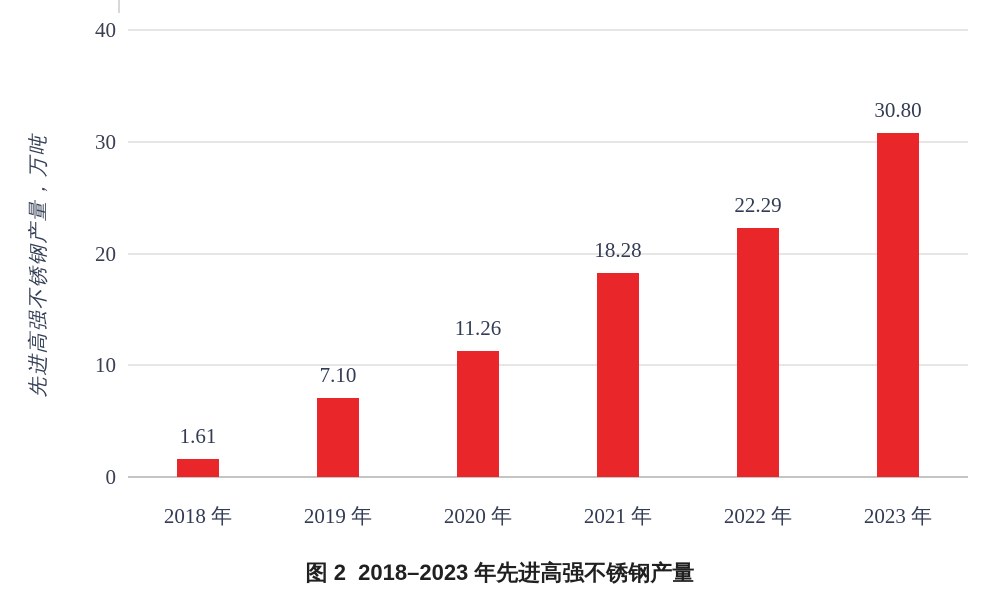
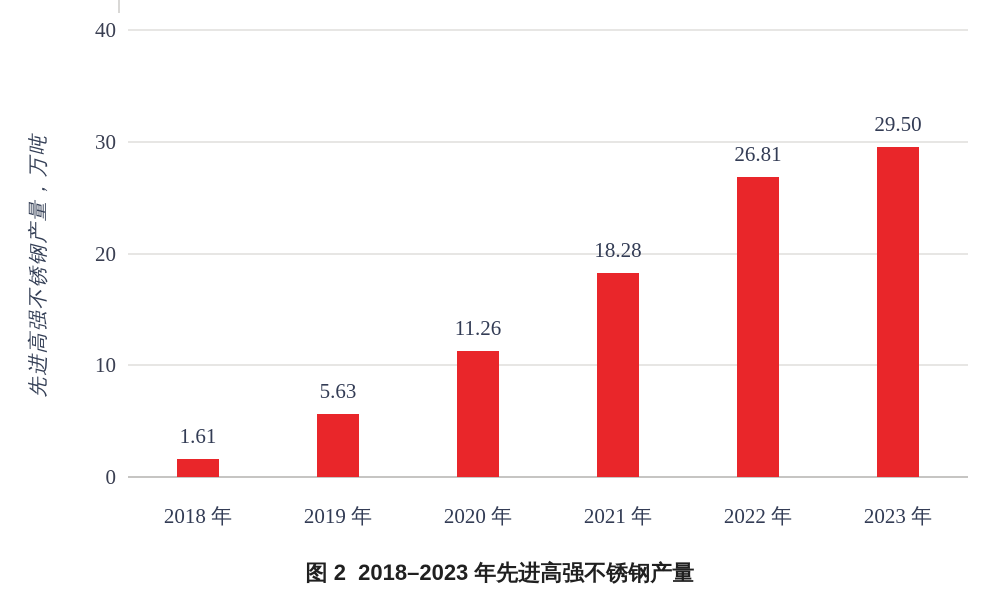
2019 年: 7.10 -> 5.63
2022 年: 22.29 -> 26.81
2023 年: 30.80 -> 29.50
